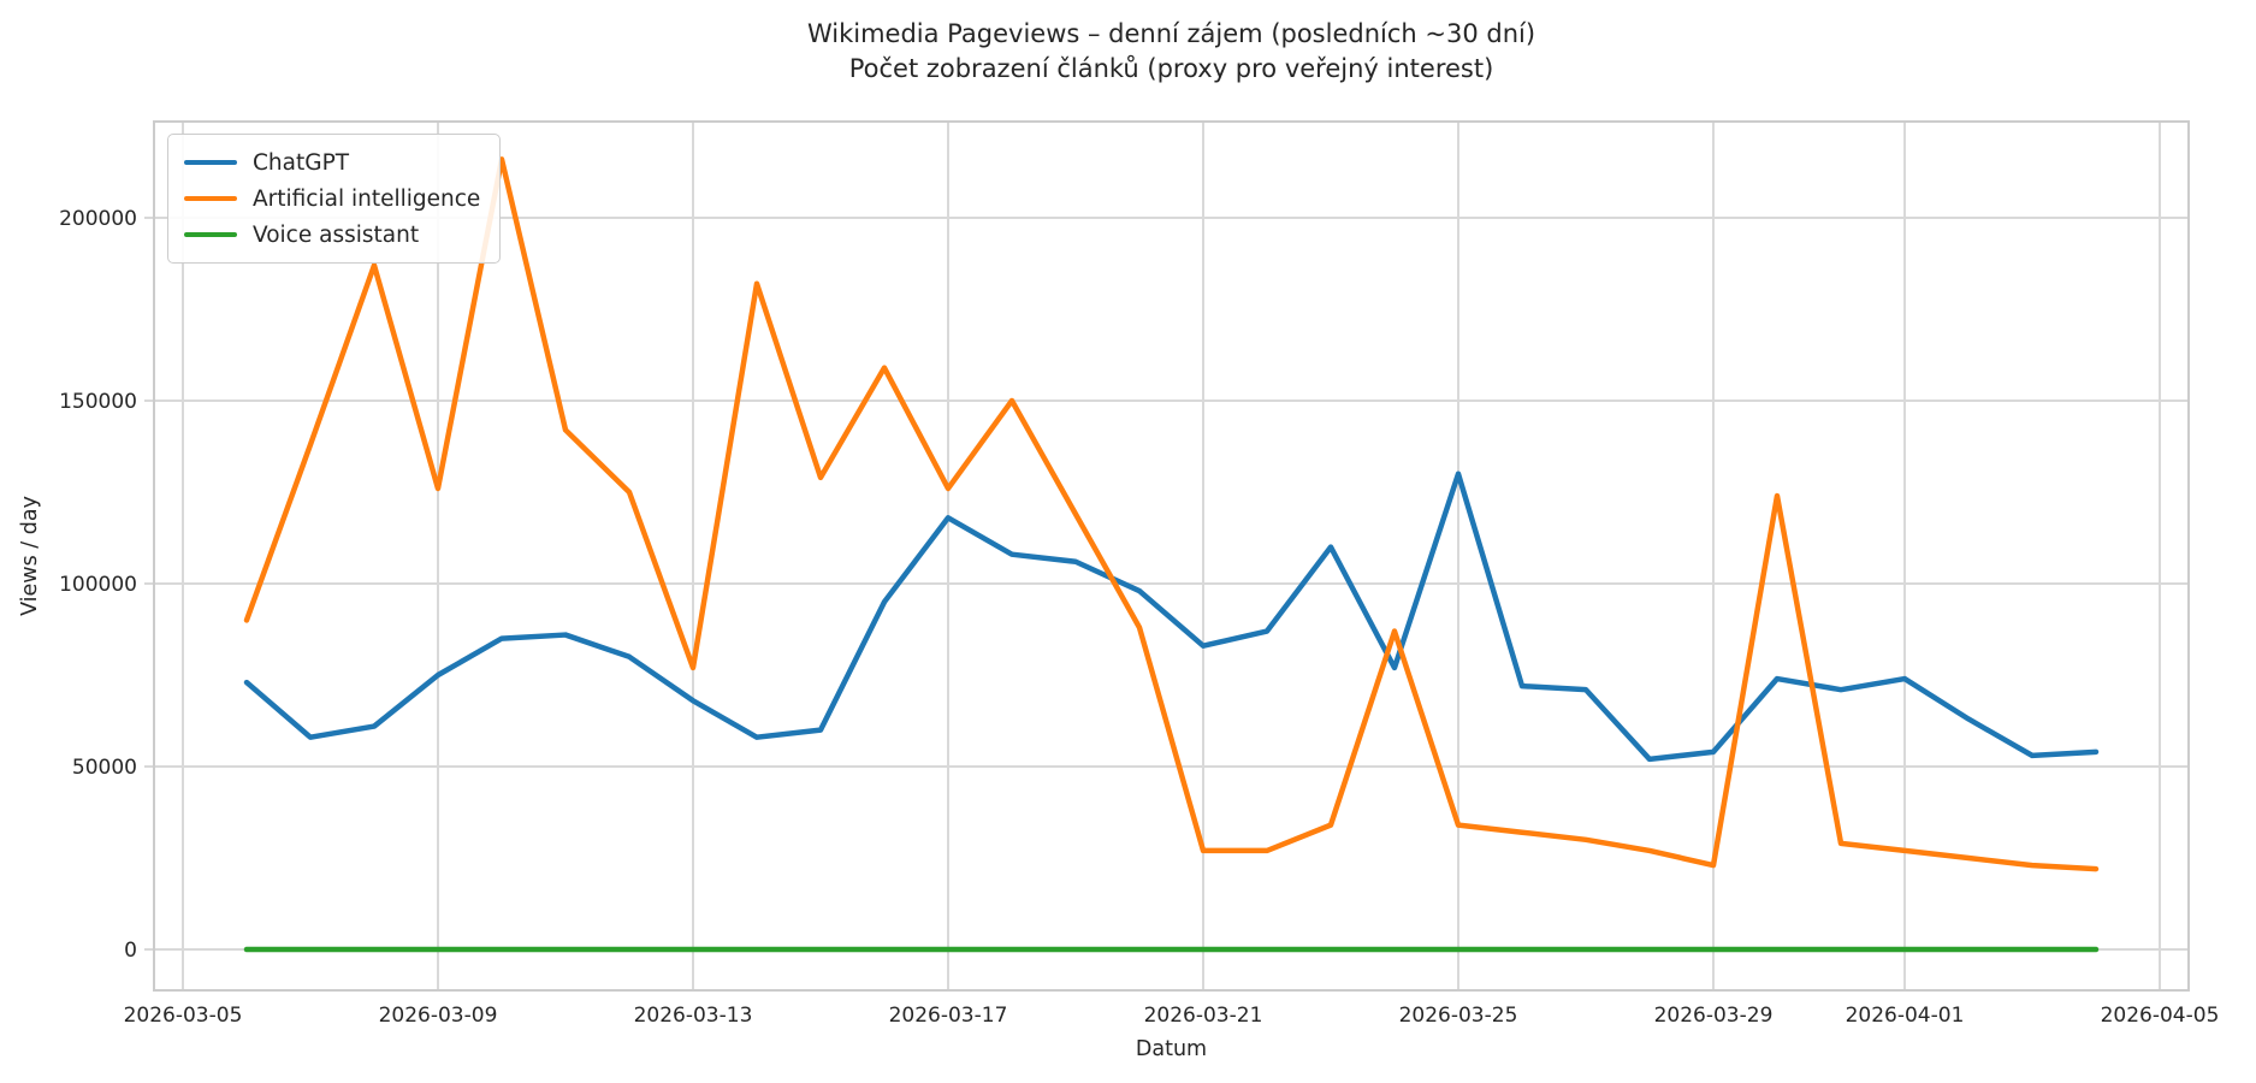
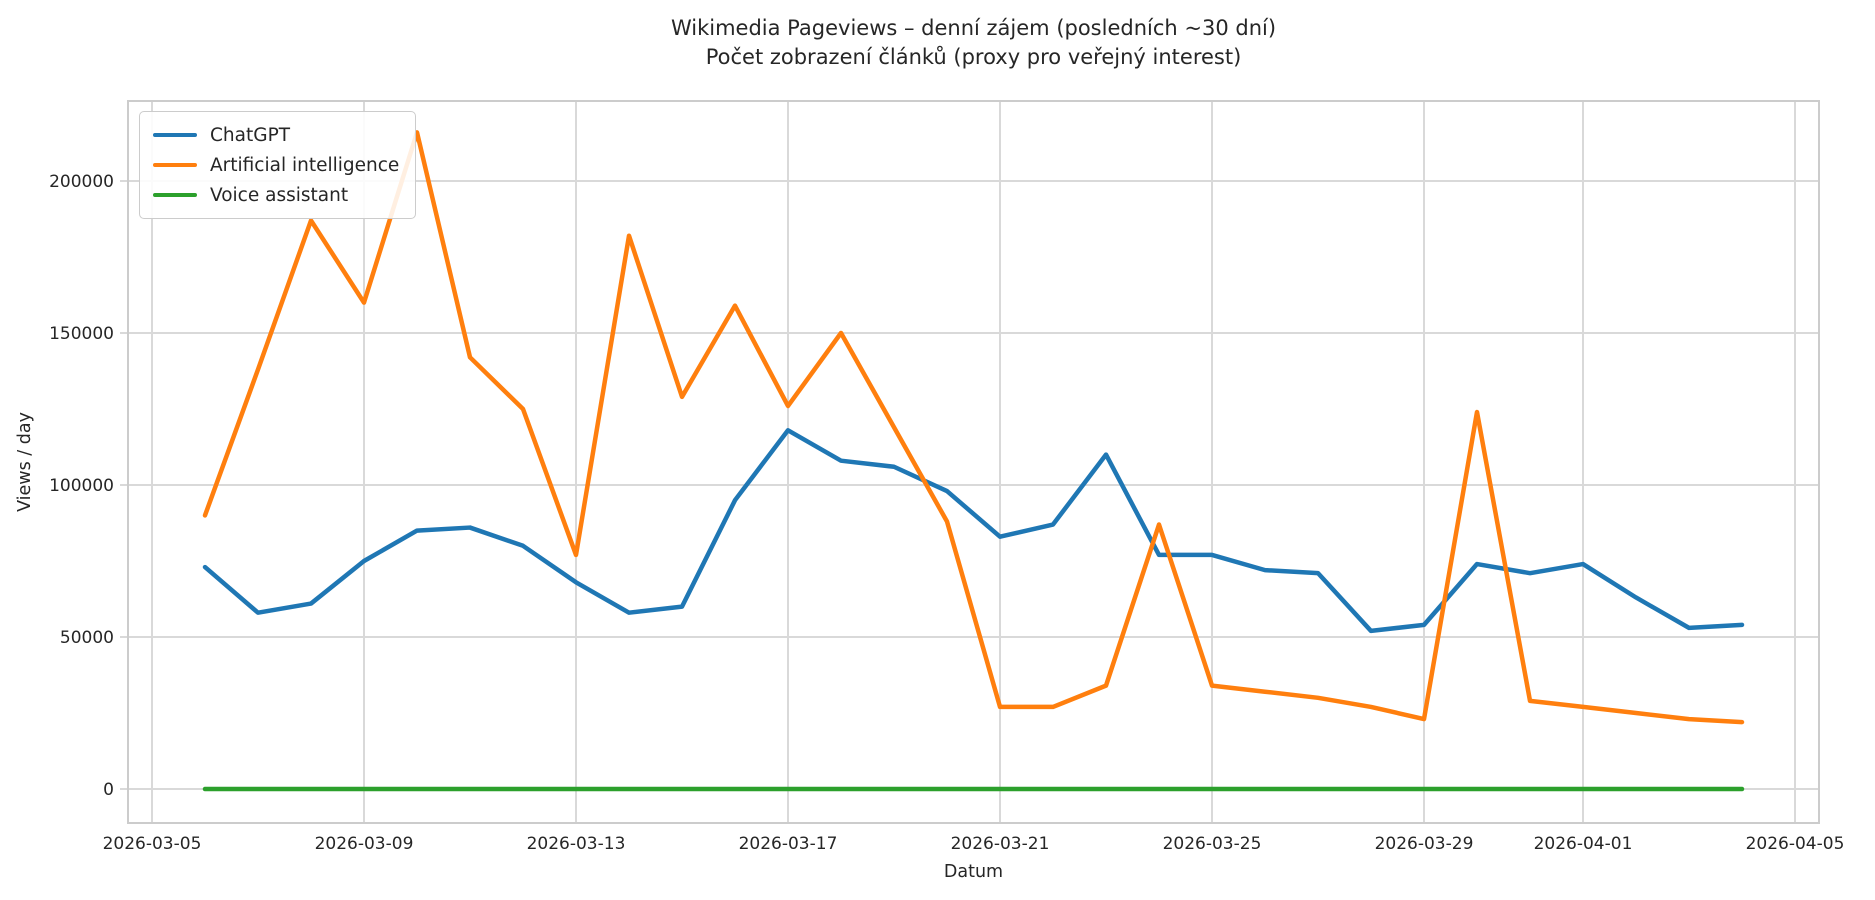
Artificial intelligence/2026-03-09: 126000 -> 160000
ChatGPT/2026-03-25: 130000 -> 77000
